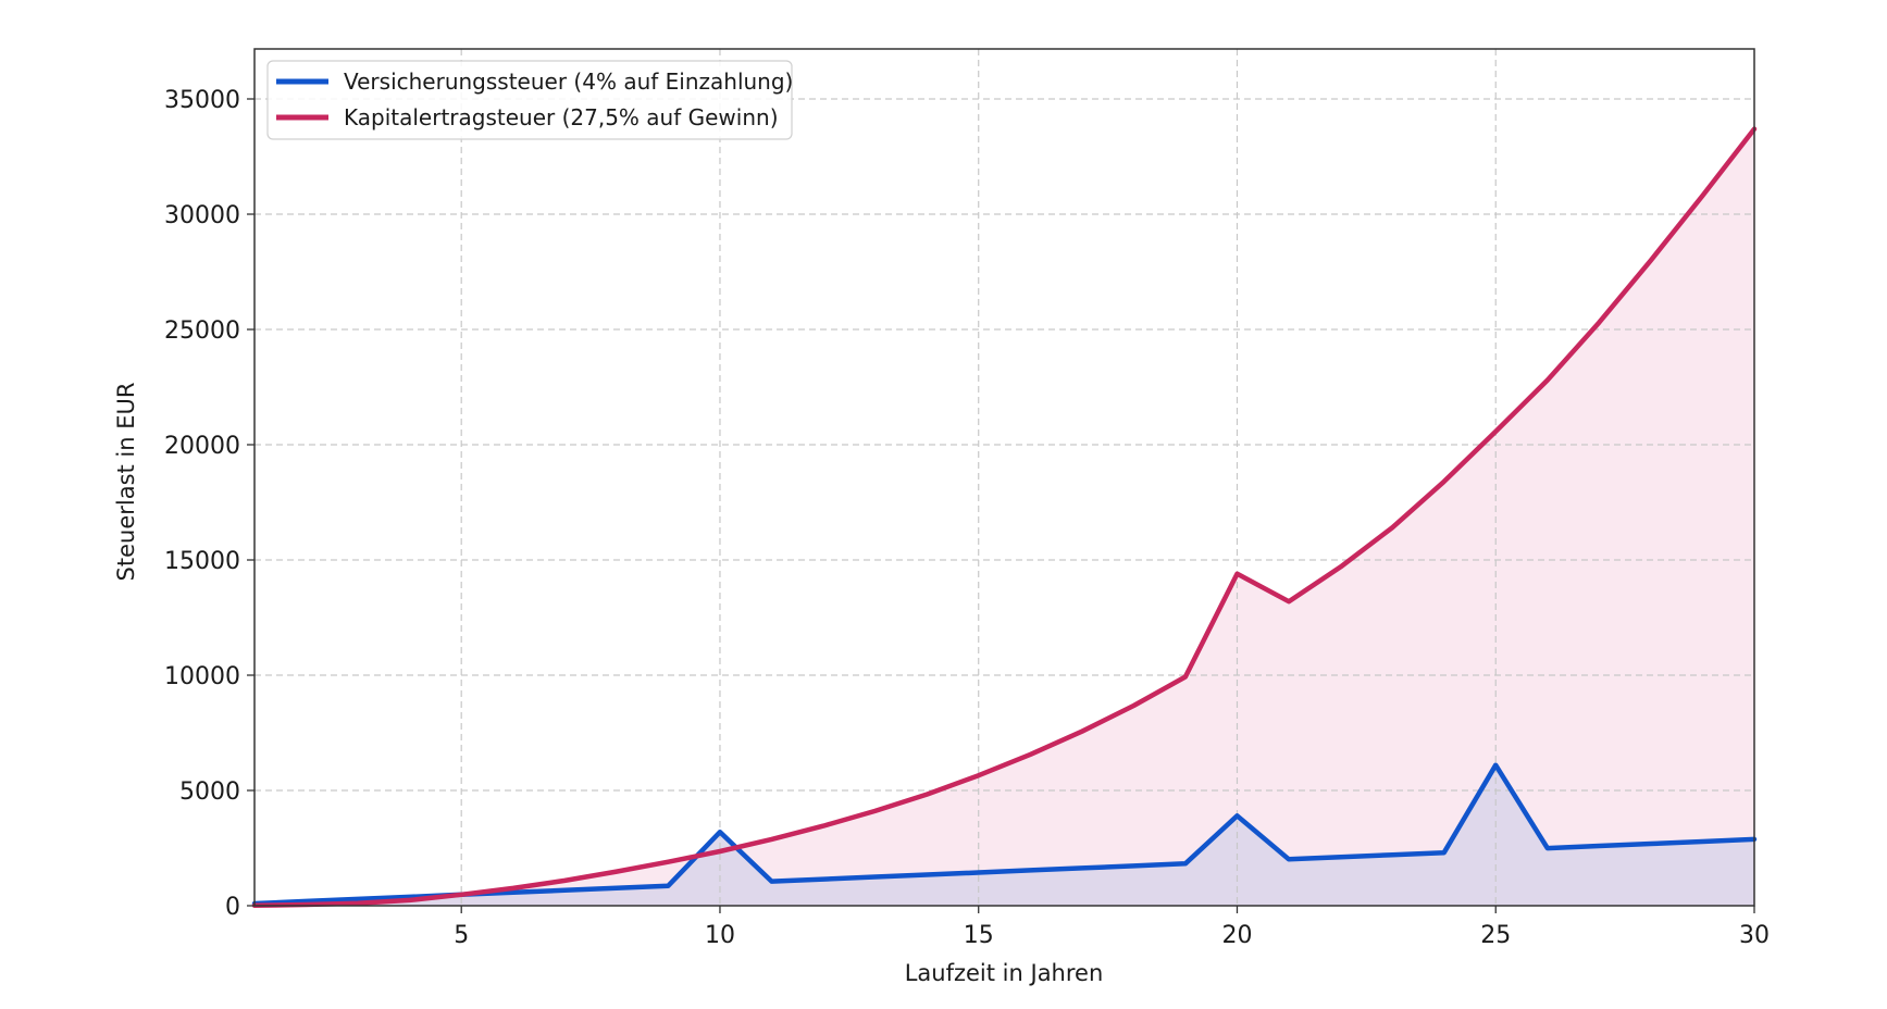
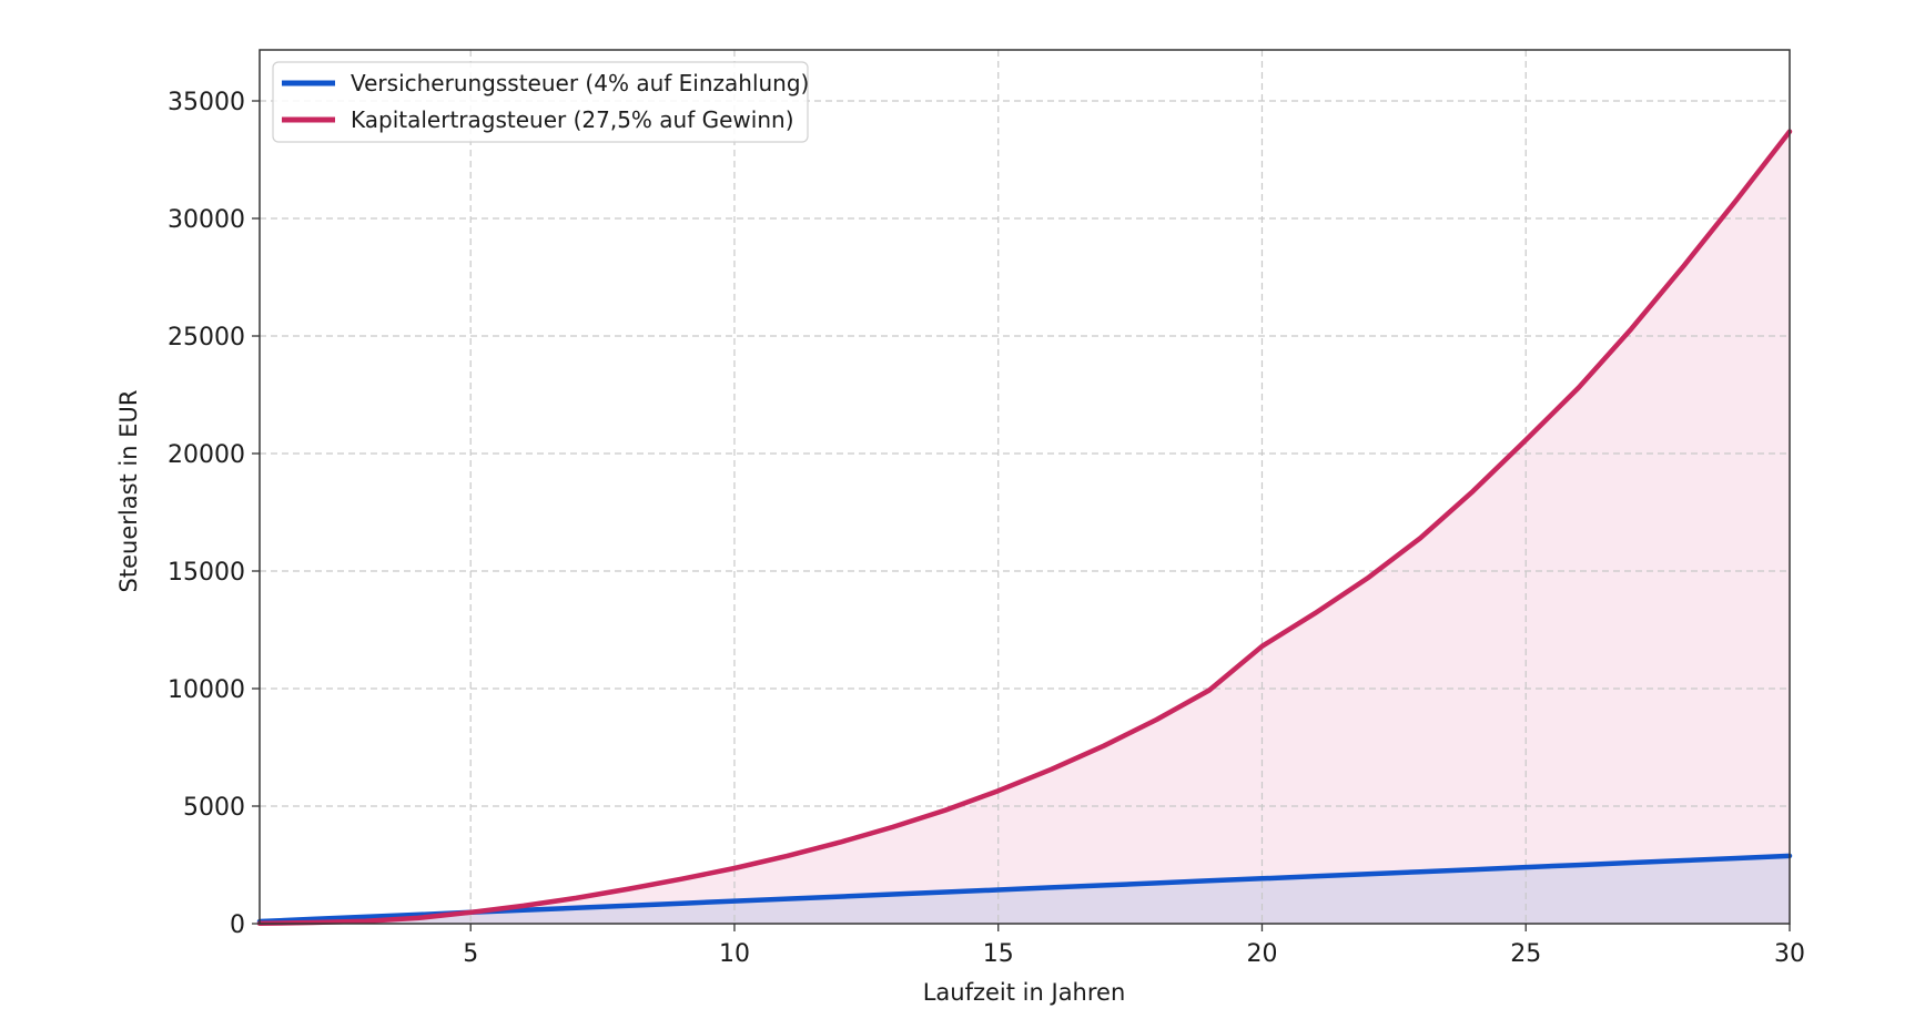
Versicherungssteuer (4% auf Einzahlung)/10: 3200 -> 1000
Versicherungssteuer (4% auf Einzahlung)/20: 3900 -> 1900
Kapitalertragsteuer (27,5% auf Gewinn)/20: 14400 -> 11800
Versicherungssteuer (4% auf Einzahlung)/25: 6100 -> 2400
